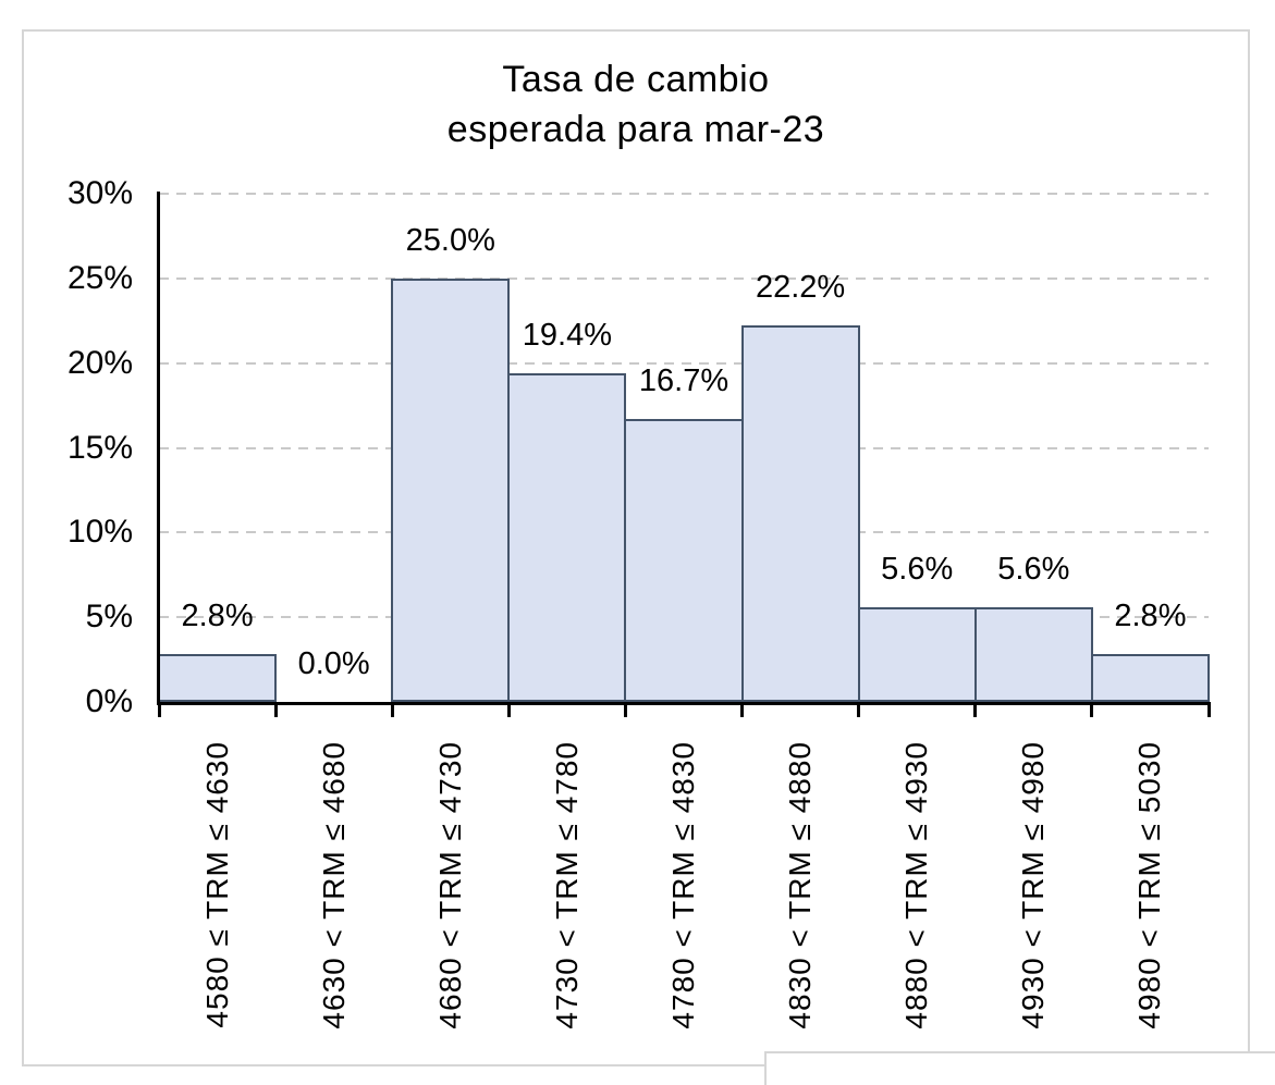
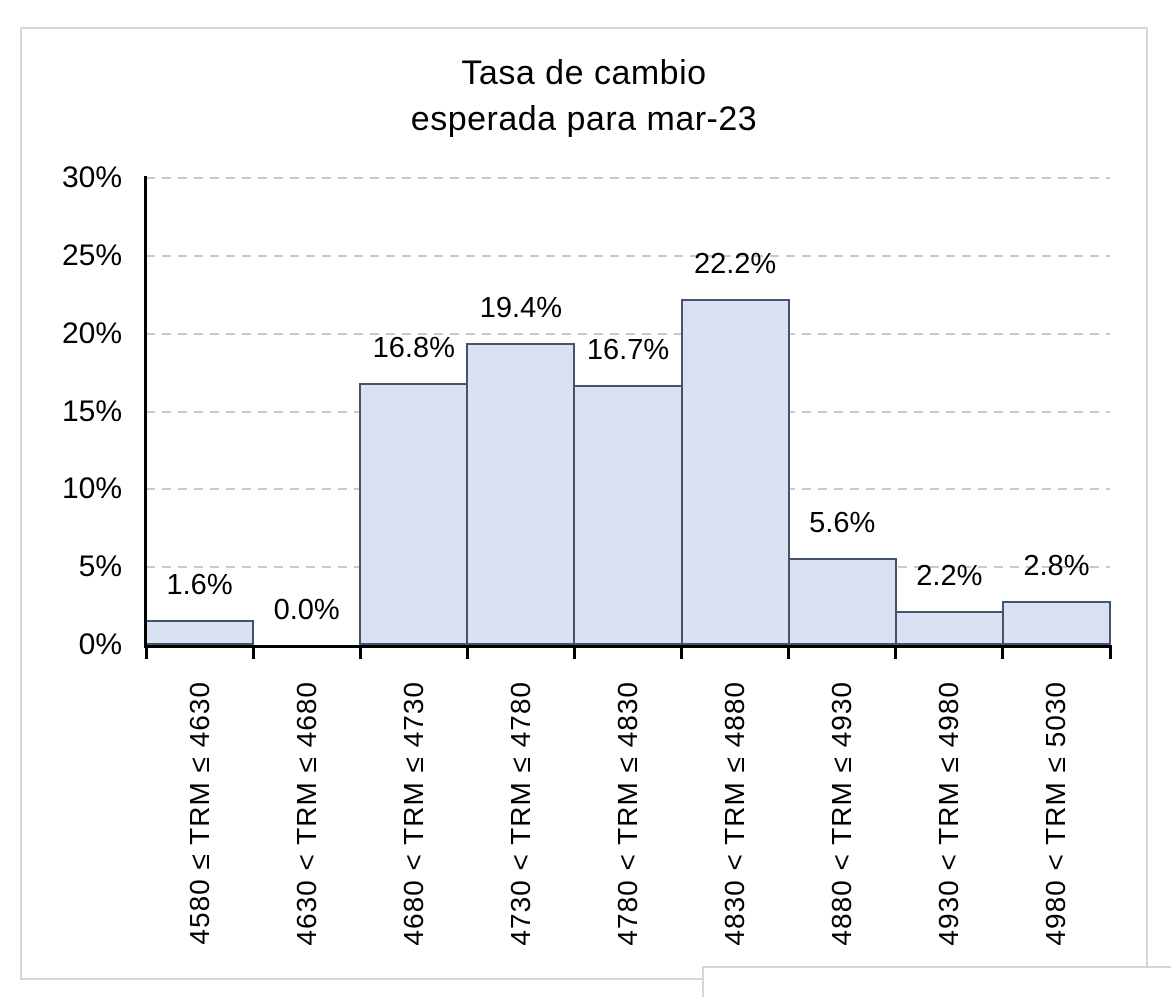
4580 ≤ TRM ≤ 4630: 2.8% -> 1.6%
4680 < TRM ≤ 4730: 25.0% -> 16.8%
4930 < TRM ≤ 4980: 5.6% -> 2.2%
